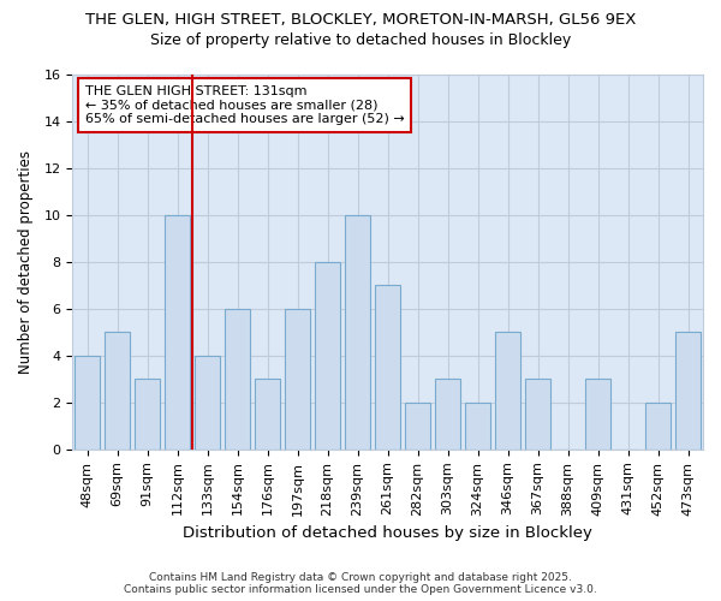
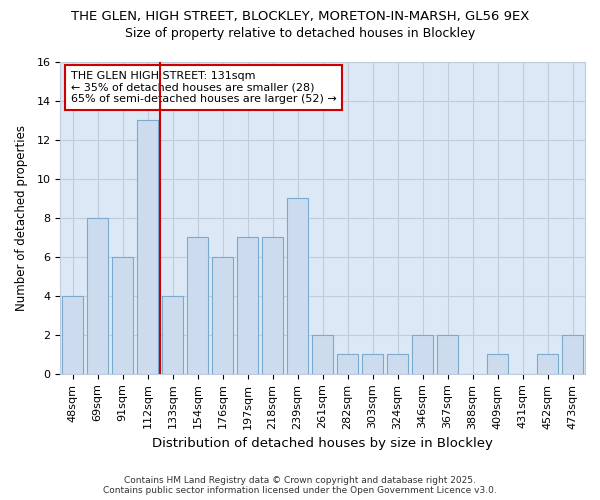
69sqm: 5 -> 8
91sqm: 3 -> 6
112sqm: 10 -> 13
154sqm: 6 -> 7
176sqm: 3 -> 6
197sqm: 6 -> 7
218sqm: 8 -> 7
239sqm: 10 -> 9
261sqm: 7 -> 2
282sqm: 2 -> 1
303sqm: 3 -> 1
324sqm: 2 -> 1
346sqm: 5 -> 2
367sqm: 3 -> 2
409sqm: 3 -> 1
452sqm: 2 -> 1
473sqm: 5 -> 2
